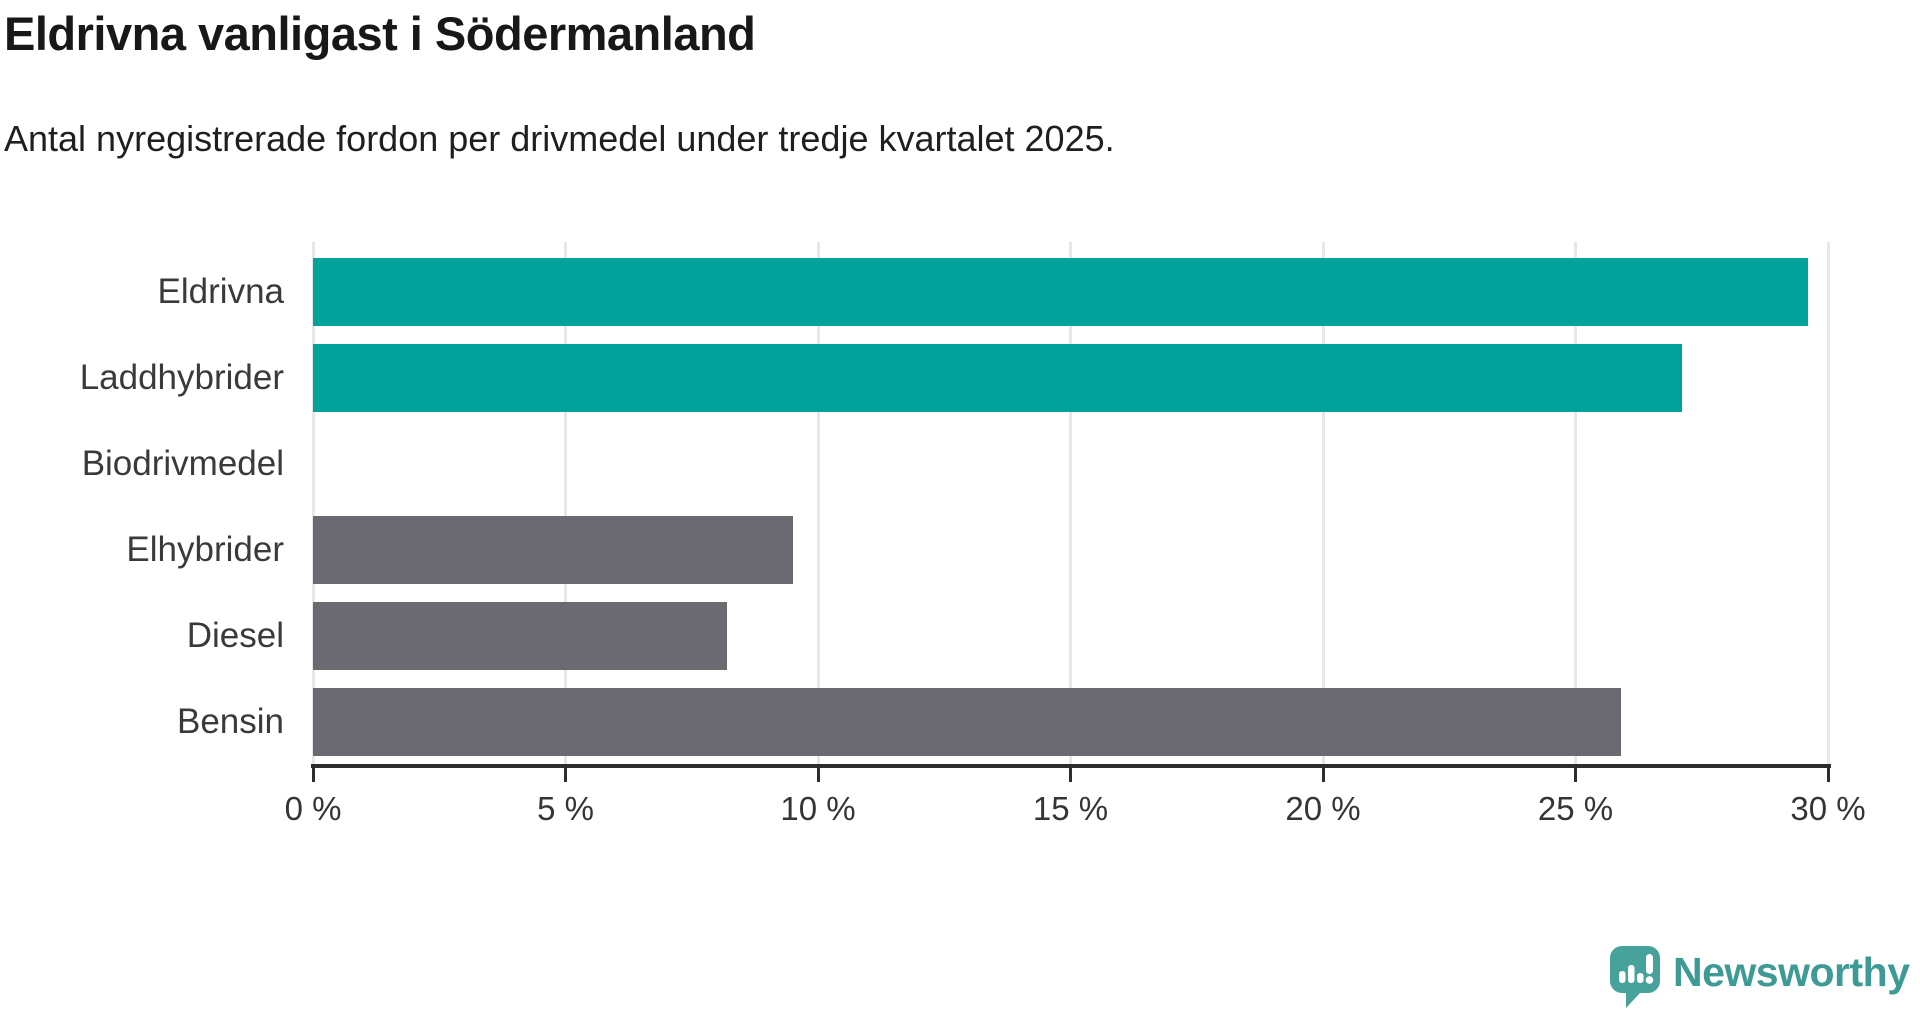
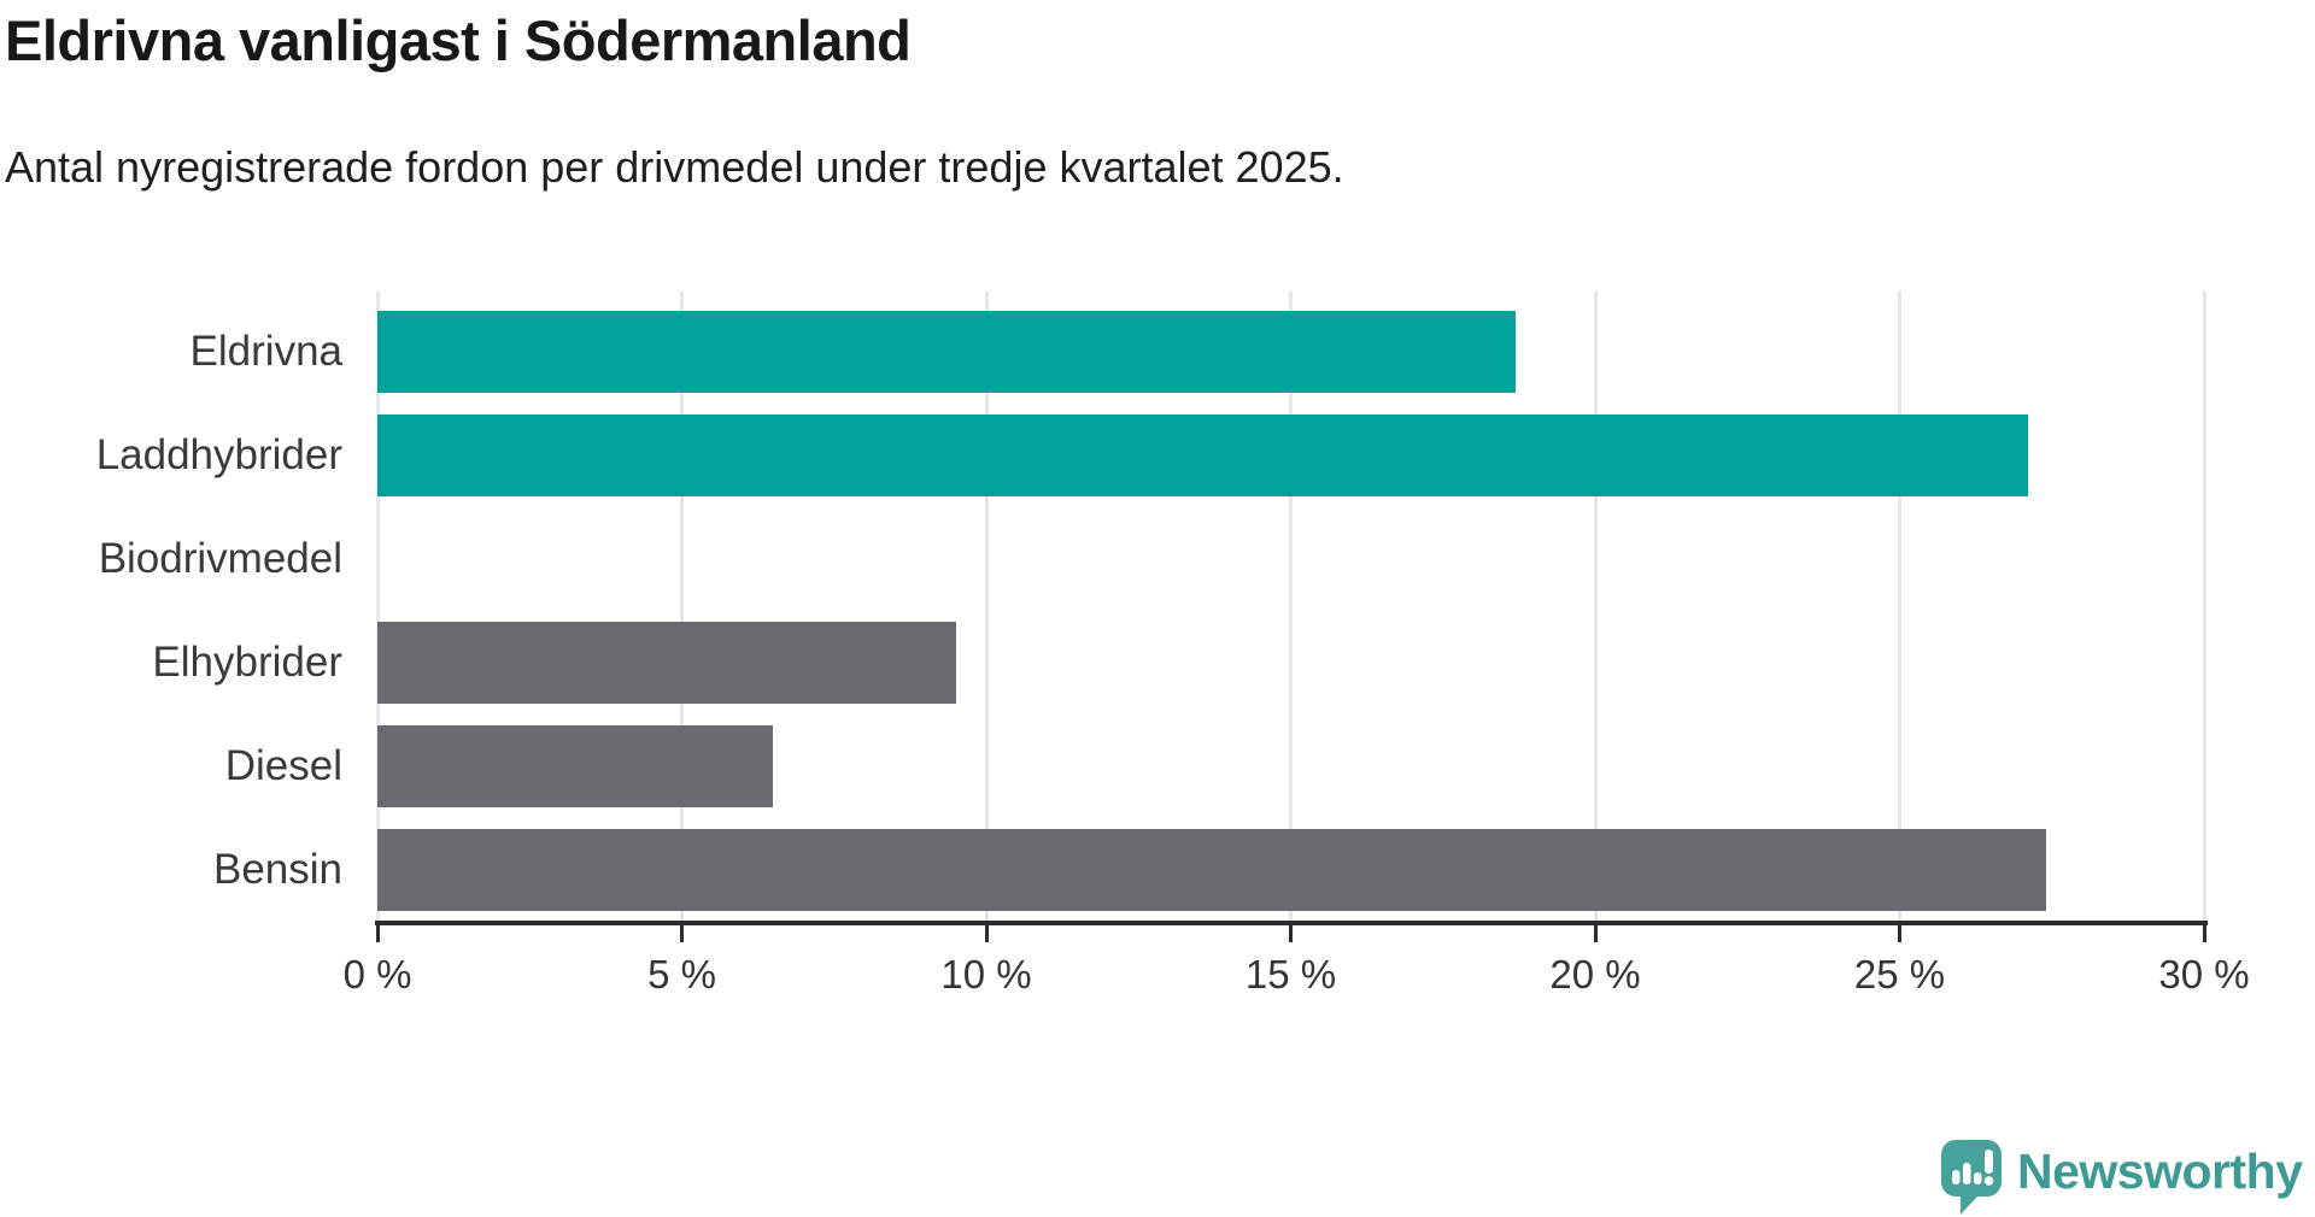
Eldrivna: 29.6% -> 18.7%
Diesel: 8.2% -> 6.5%
Bensin: 25.9% -> 27.4%
